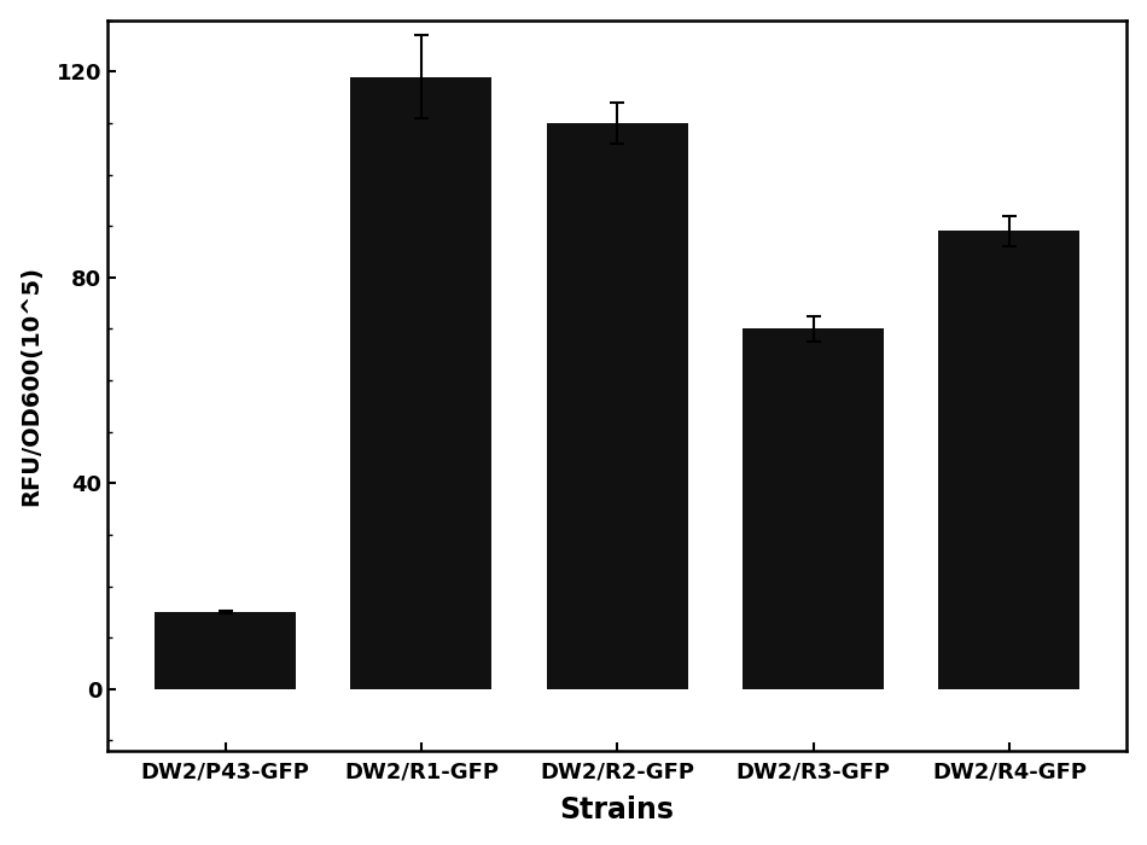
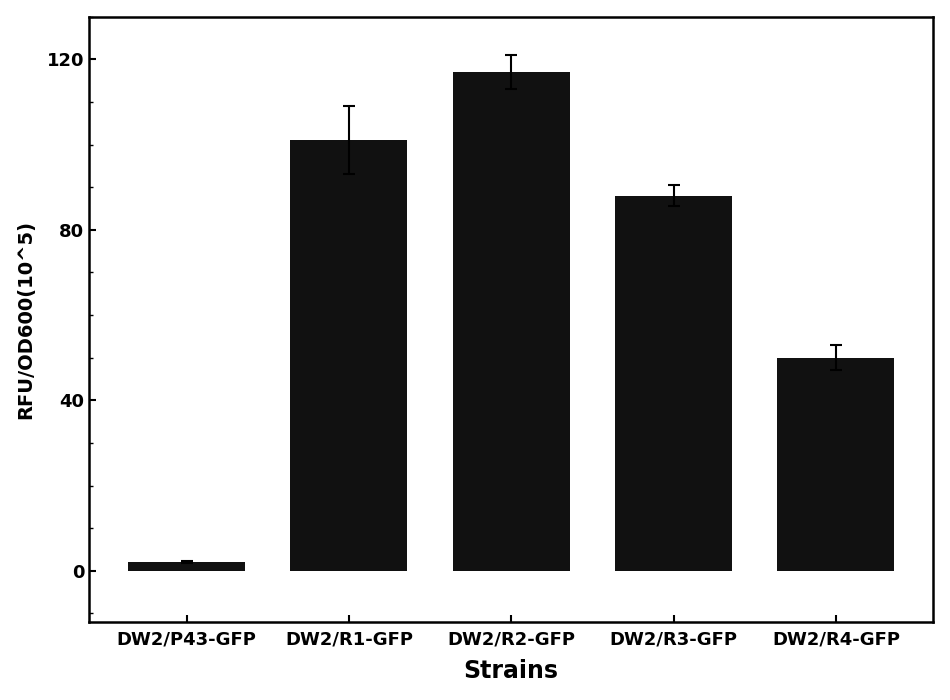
DW2/P43-GFP: 15 -> 2
DW2/R1-GFP: 119 -> 101
DW2/R2-GFP: 110 -> 117
DW2/R3-GFP: 70 -> 88
DW2/R4-GFP: 89 -> 50
